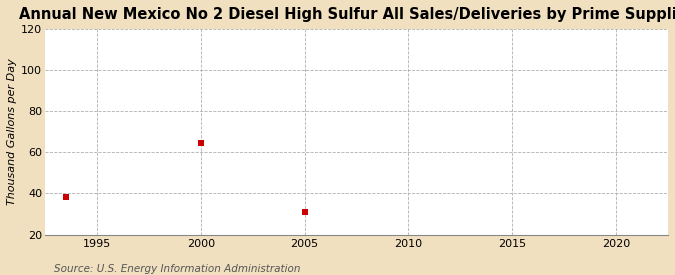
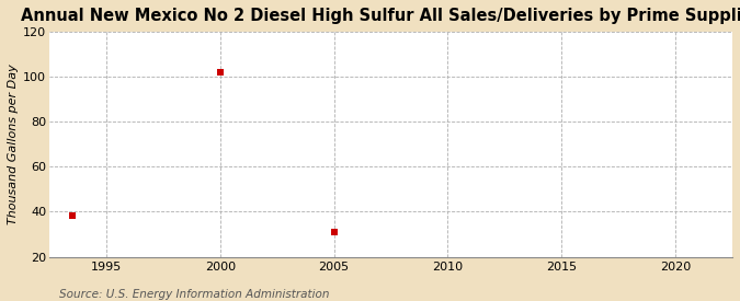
2000: 64.5 -> 102.0
